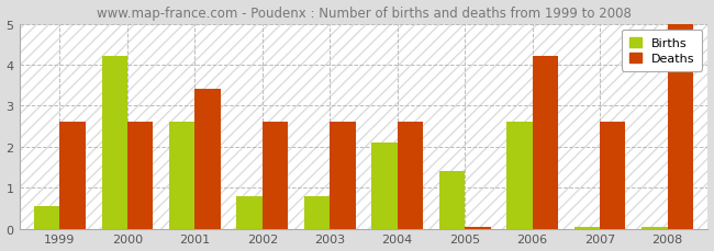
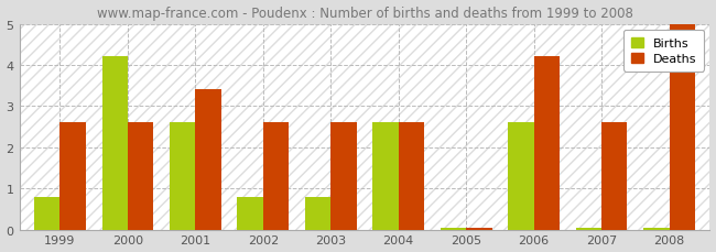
Births/1999: 0.55 -> 0.80
Births/2004: 2.10 -> 2.60
Births/2005: 1.40 -> 0.05
